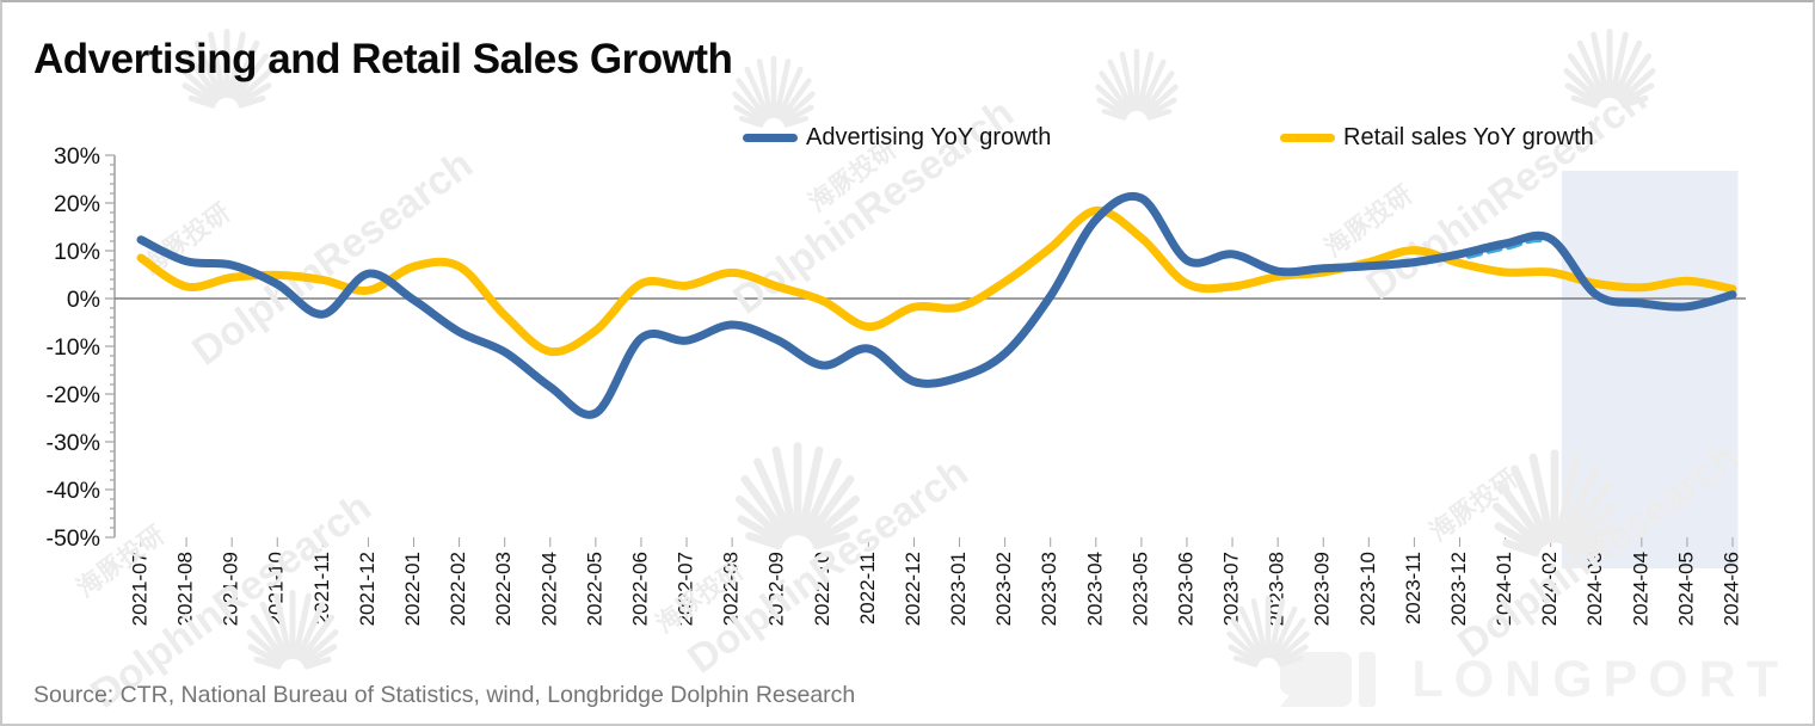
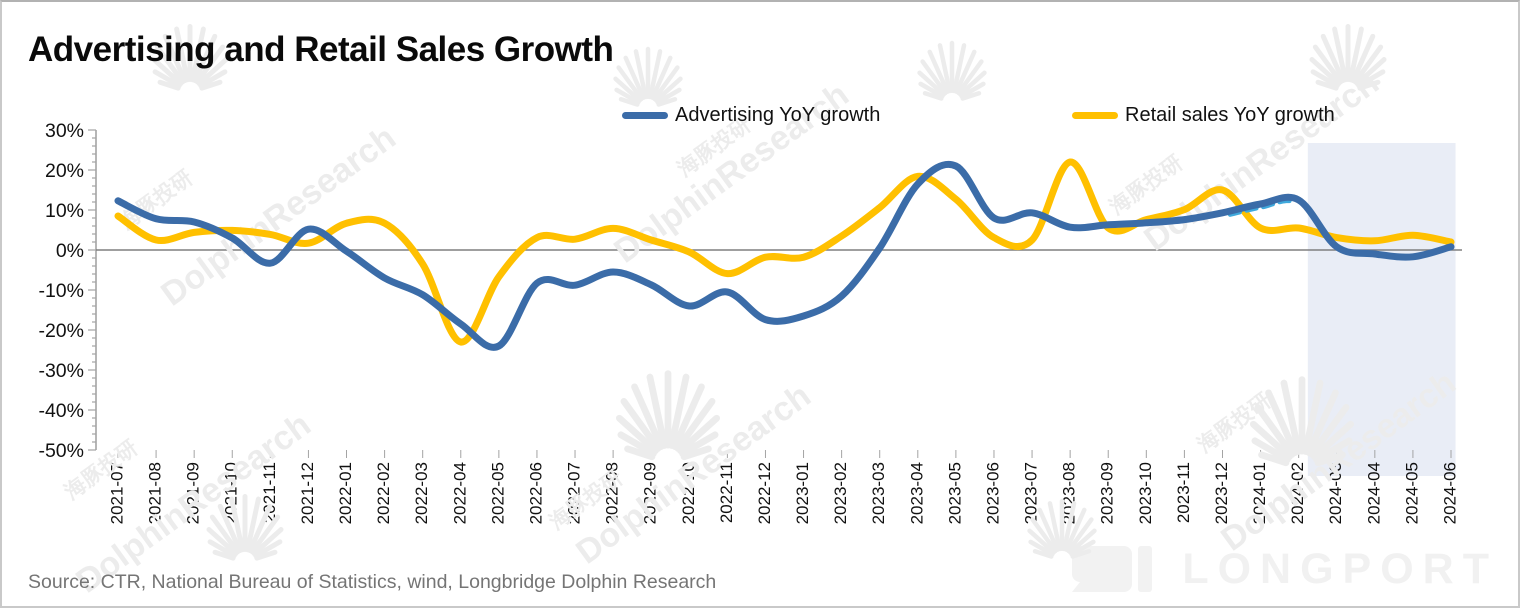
Retail sales YoY growth/2022-04: -11% -> -23%
Retail sales YoY growth/2023-08: 5% -> 22%
Retail sales YoY growth/2023-12: 7% -> 15%
